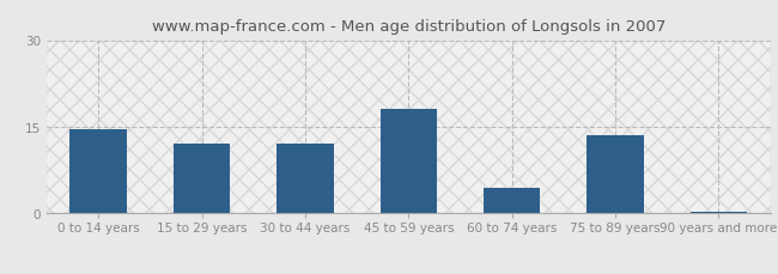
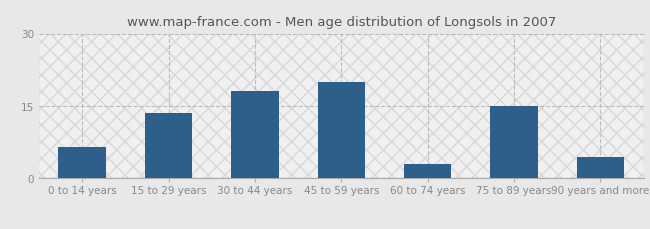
0 to 14 years: 14.5 -> 6.5
15 to 29 years: 12.0 -> 13.5
30 to 44 years: 12.0 -> 18.0
45 to 59 years: 18.0 -> 20.0
60 to 74 years: 4.5 -> 3.0
75 to 89 years: 13.5 -> 15.0
90 years and more: 0.2 -> 4.5
